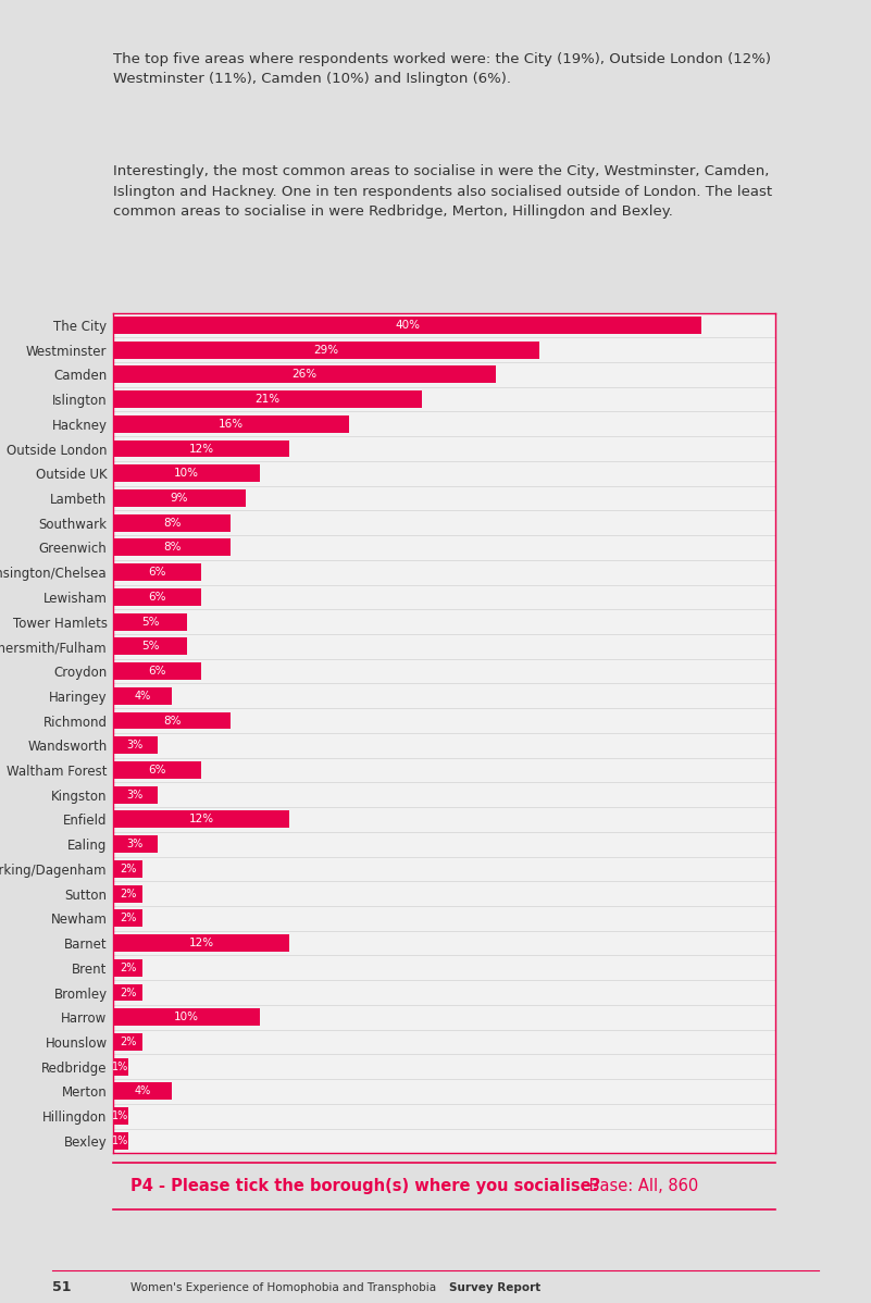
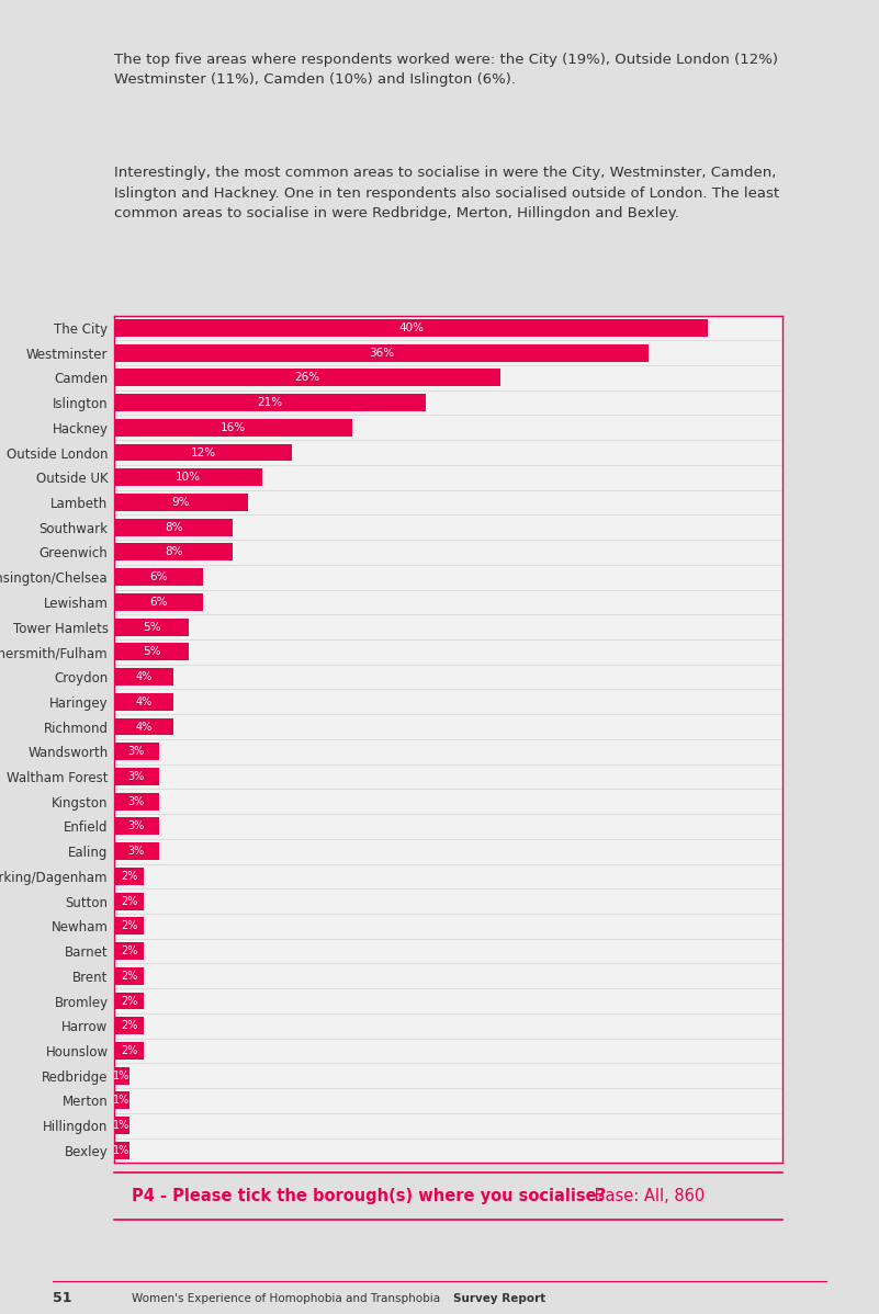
Westminster: 29% -> 36%
Croydon: 6% -> 4%
Richmond: 8% -> 4%
Waltham Forest: 6% -> 3%
Enfield: 12% -> 3%
Barnet: 12% -> 2%
Harrow: 10% -> 2%
Merton: 4% -> 1%
